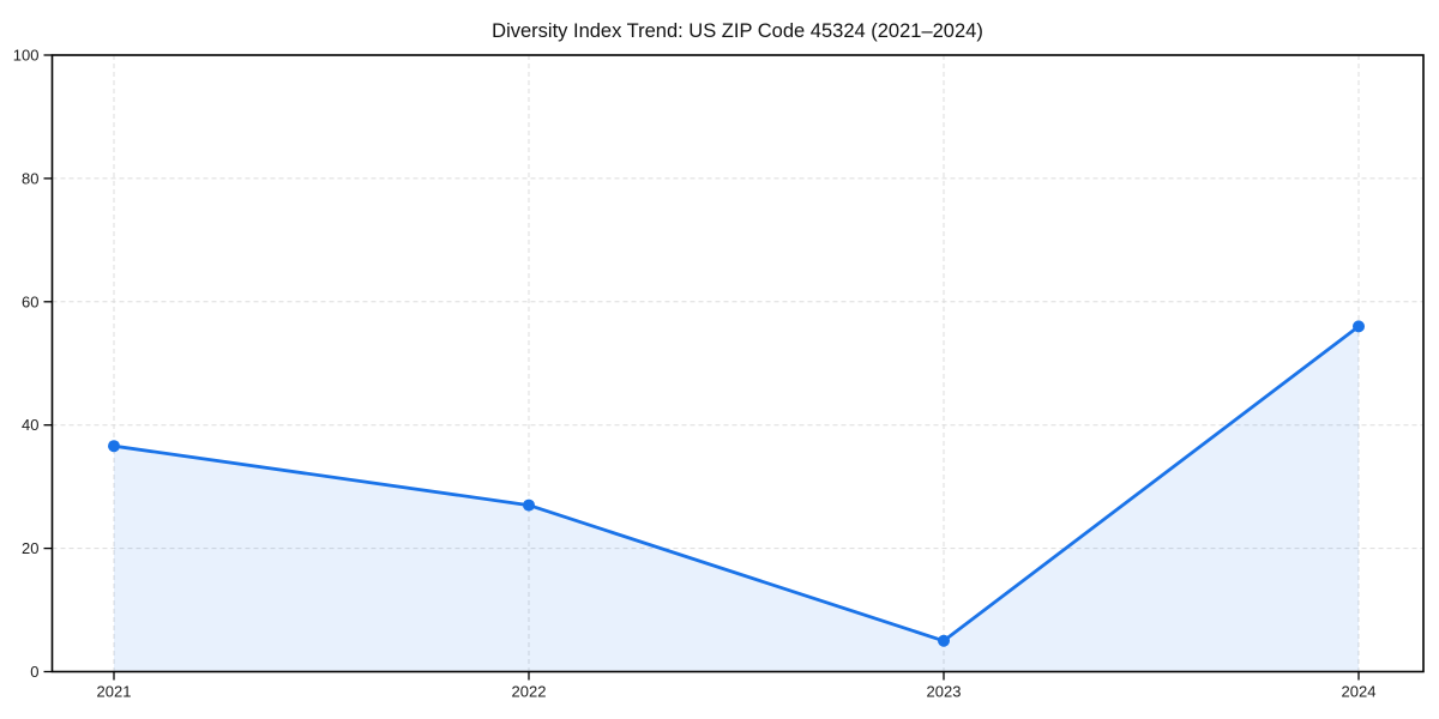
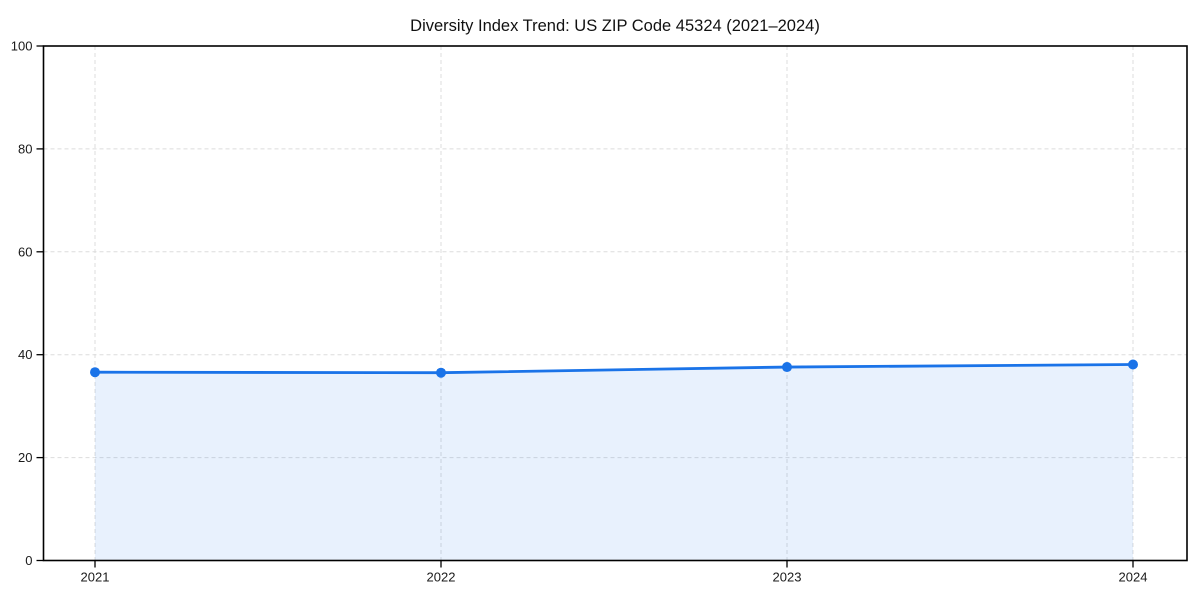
2022: 27 -> 36
2023: 5 -> 38
2024: 56 -> 38
